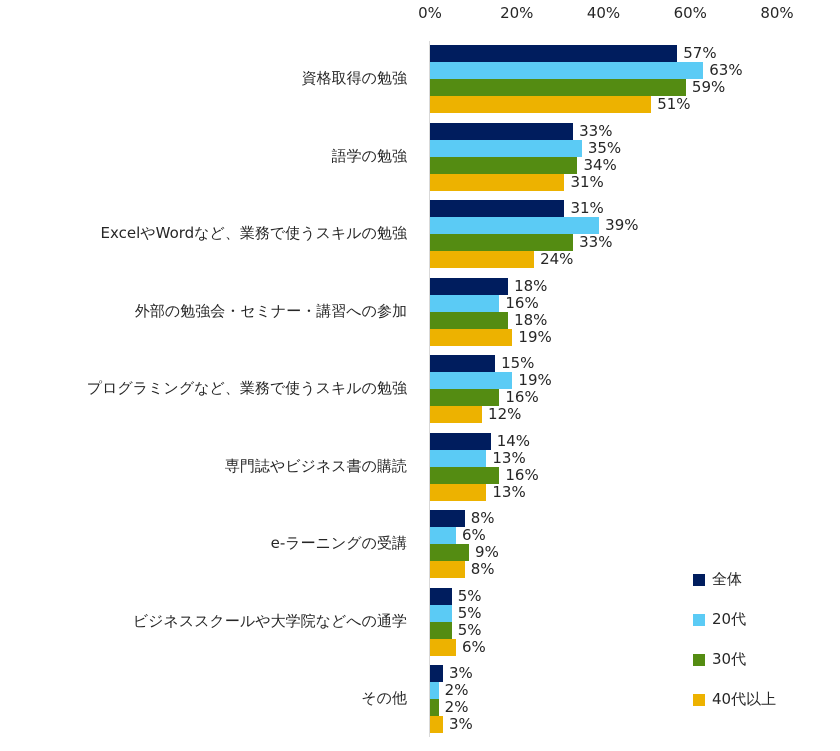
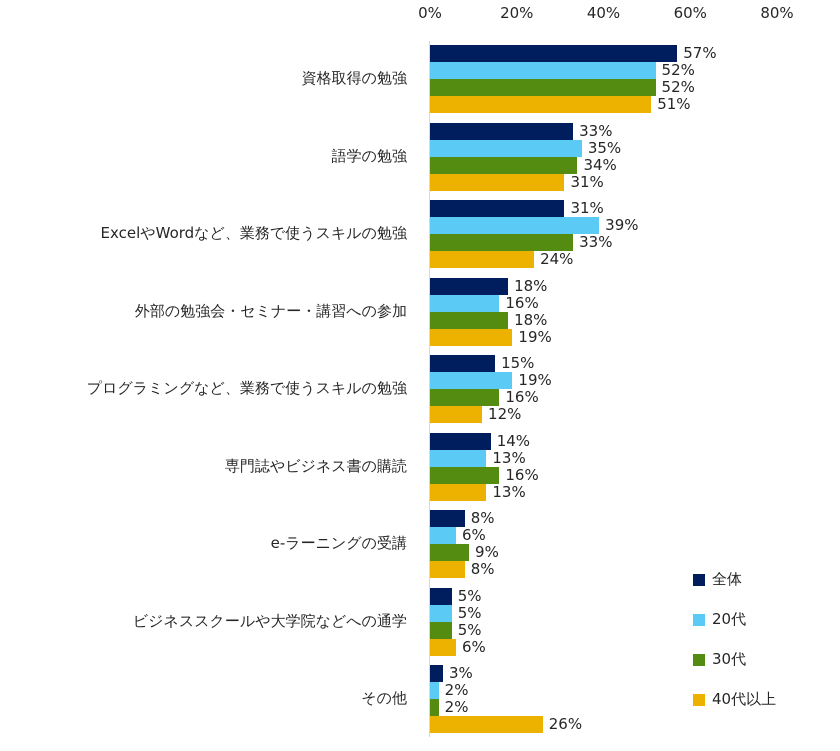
20代/資格取得の勉強: 63% -> 52%
30代/資格取得の勉強: 59% -> 52%
40代以上/その他: 3% -> 26%
